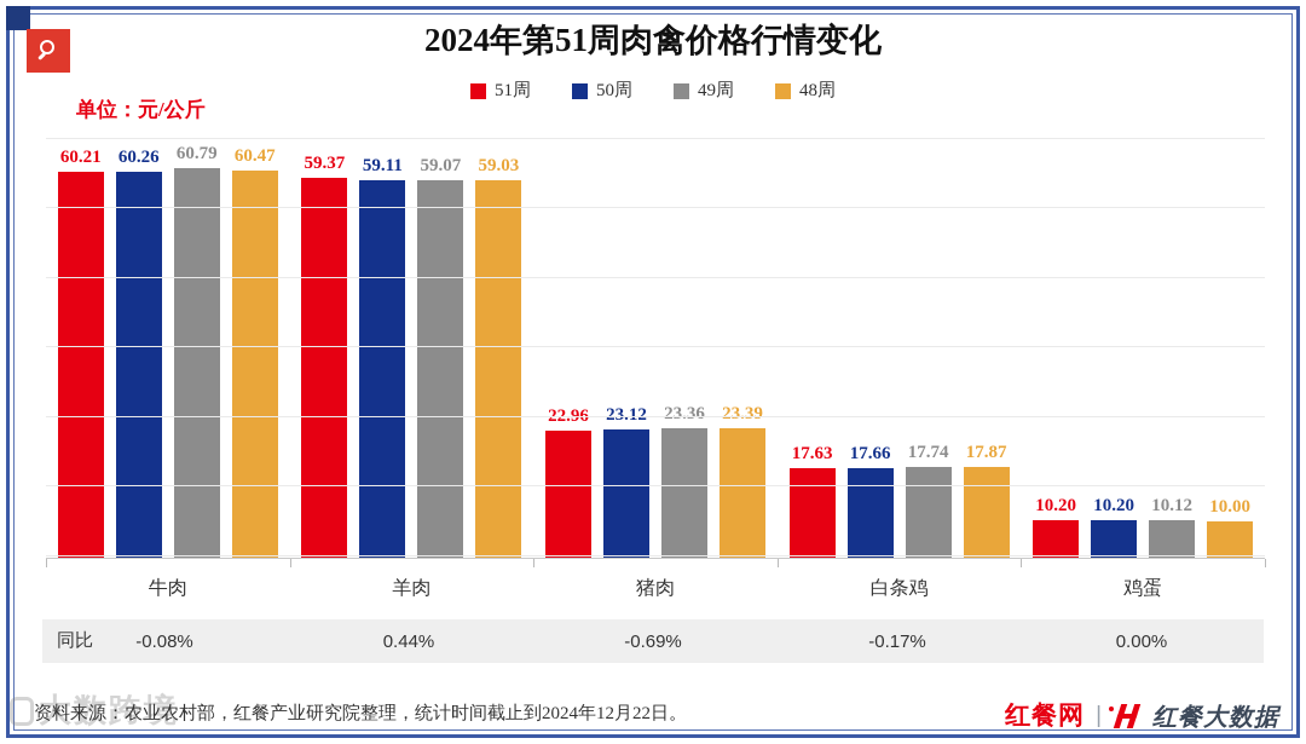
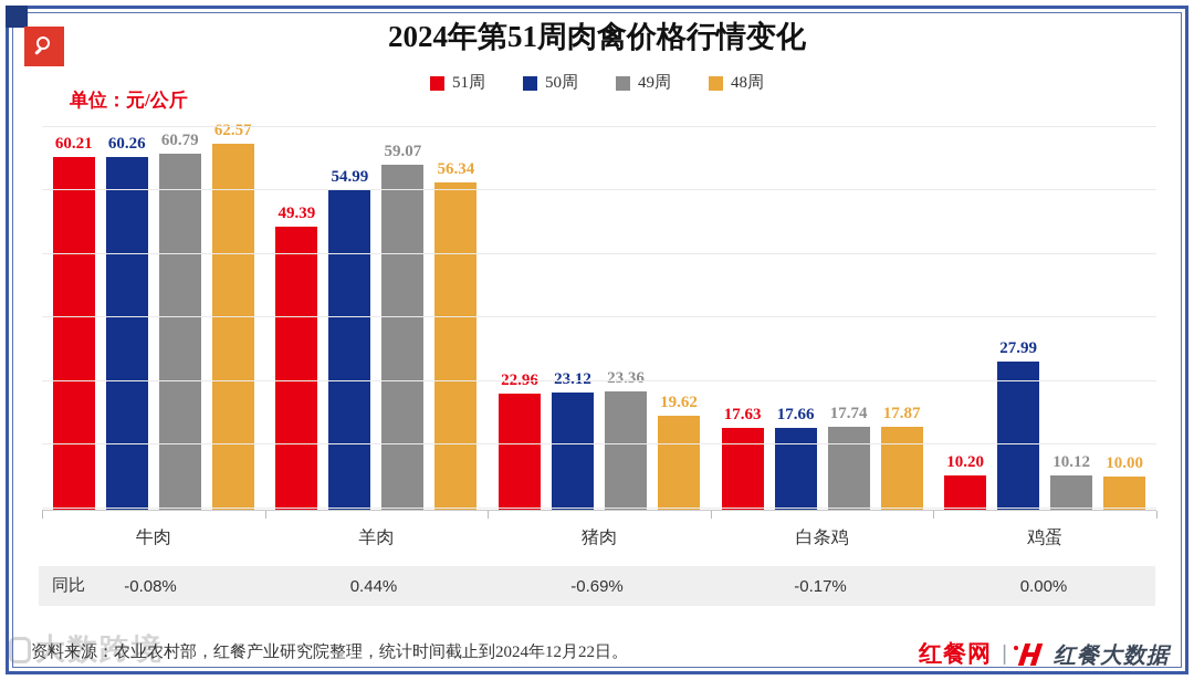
48周/牛肉: 60.47 -> 62.57
51周/羊肉: 59.37 -> 49.39
50周/羊肉: 59.11 -> 54.99
48周/羊肉: 59.03 -> 56.34
48周/猪肉: 23.39 -> 19.62
50周/鸡蛋: 10.20 -> 27.99
